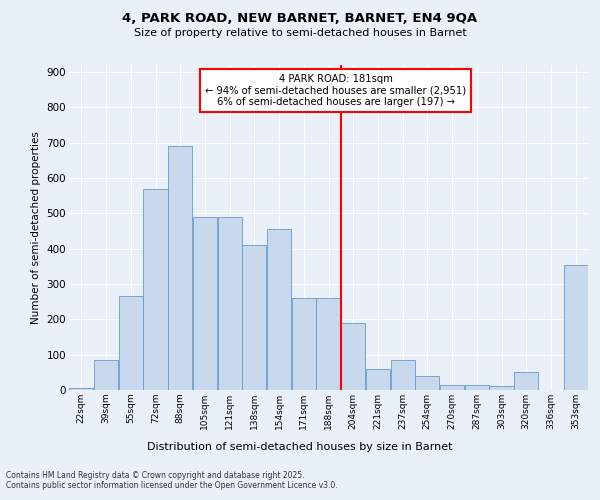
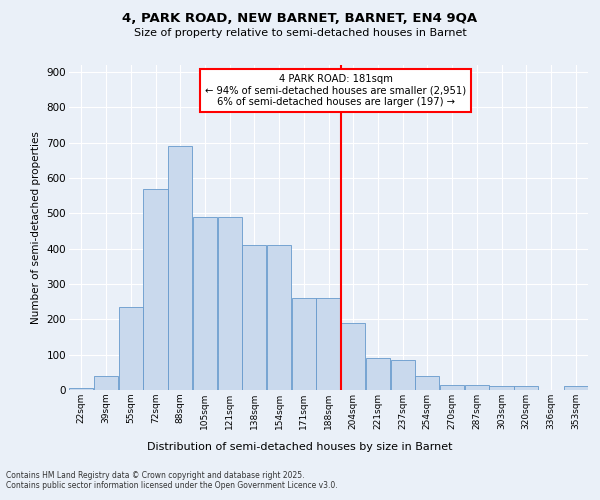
39sqm: 85 -> 40
55sqm: 265 -> 235
154sqm: 455 -> 410
221sqm: 60 -> 90
320sqm: 50 -> 10
353sqm: 355 -> 10
